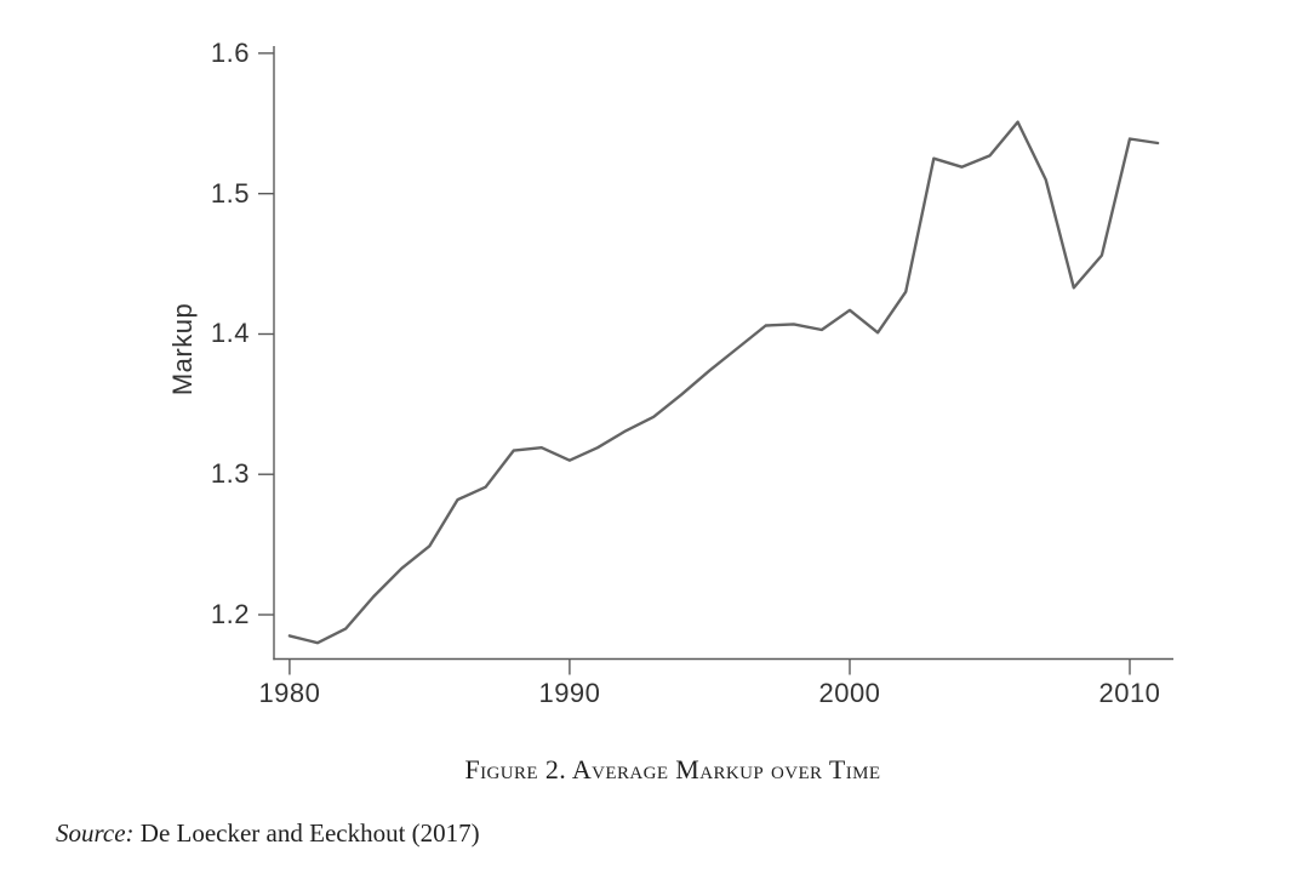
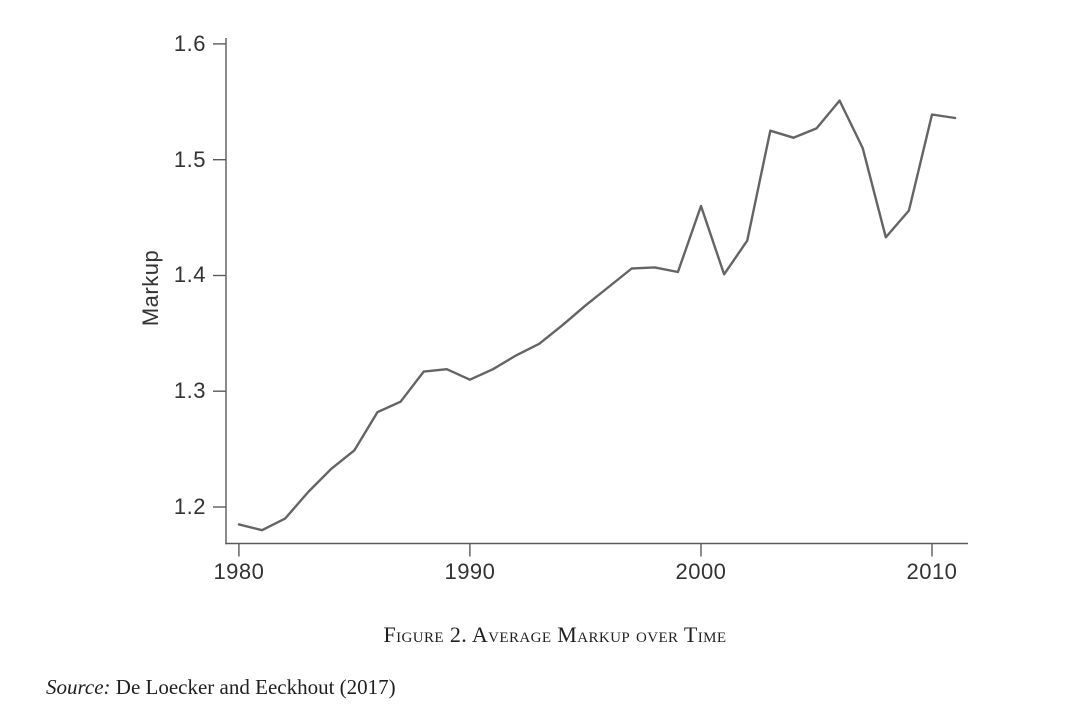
2000: 1.417 -> 1.460
